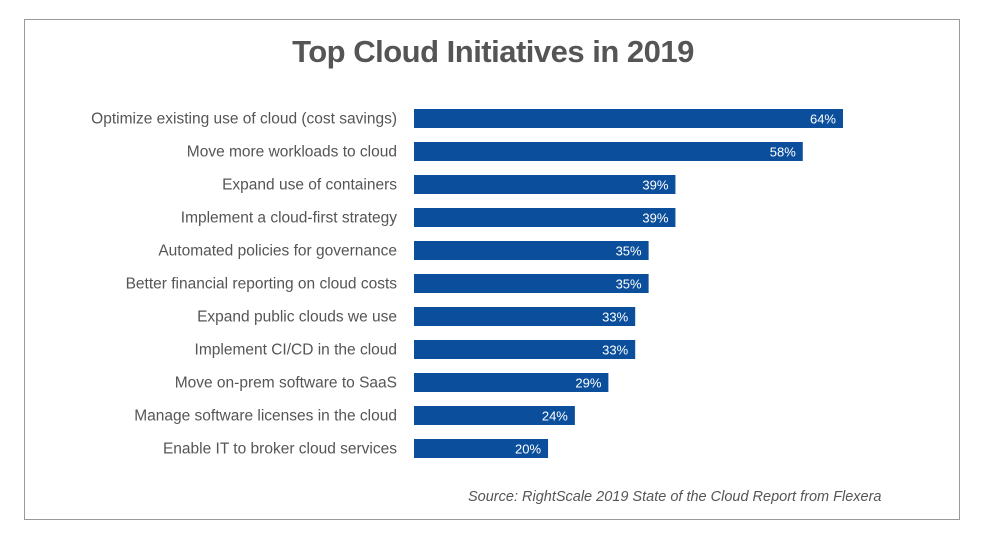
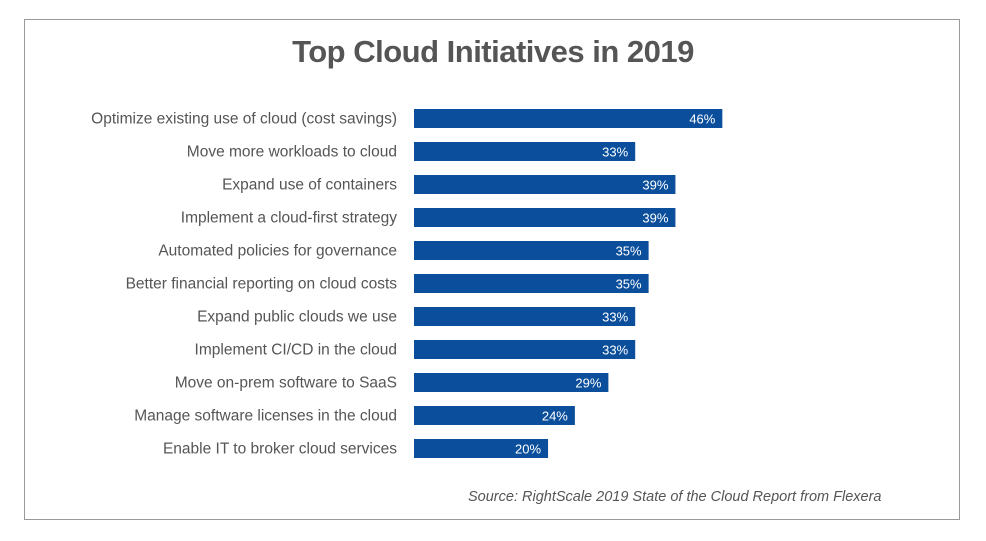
Optimize existing use of cloud (cost savings): 64% -> 46%
Move more workloads to cloud: 58% -> 33%
